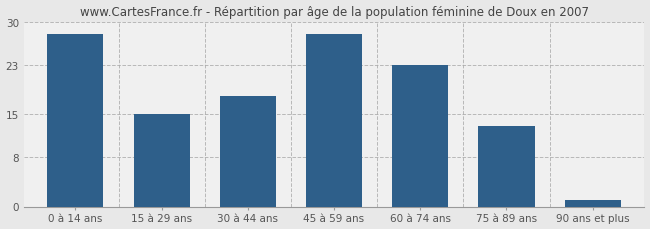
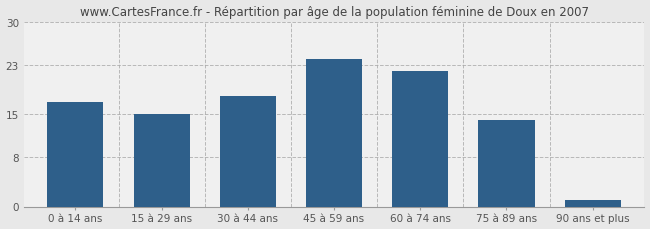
0 à 14 ans: 28 -> 17
45 à 59 ans: 28 -> 24
60 à 74 ans: 23 -> 22
75 à 89 ans: 13 -> 14
